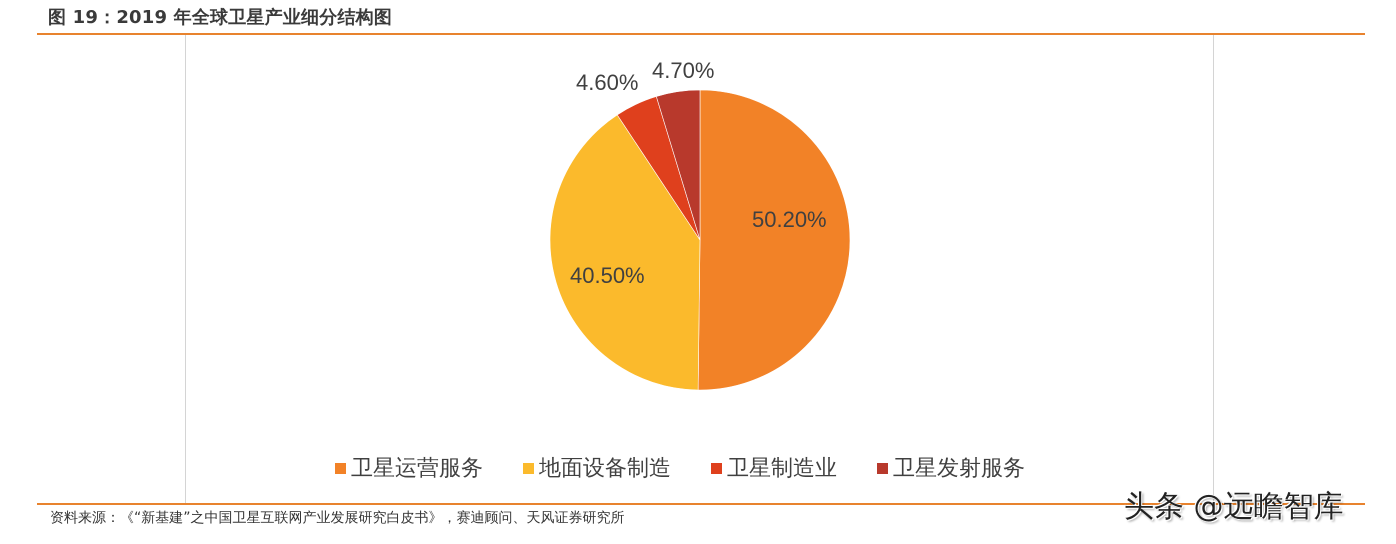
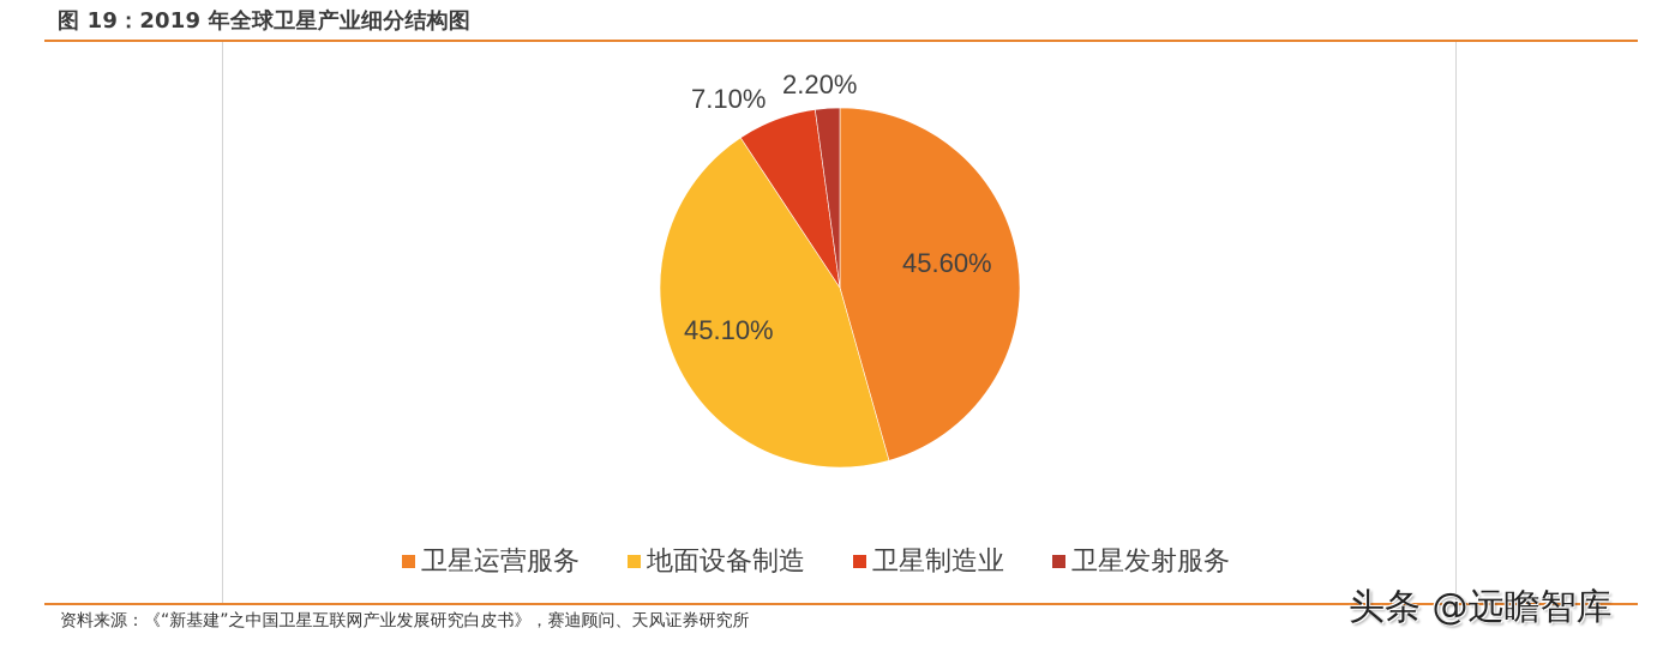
卫星运营服务: 50.20% -> 45.60%
地面设备制造: 40.50% -> 45.10%
卫星制造业: 4.60% -> 7.10%
卫星发射服务: 4.70% -> 2.20%
